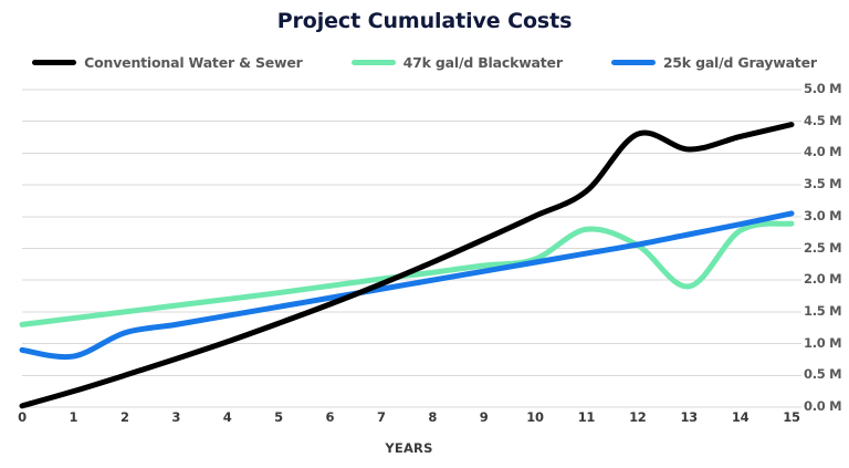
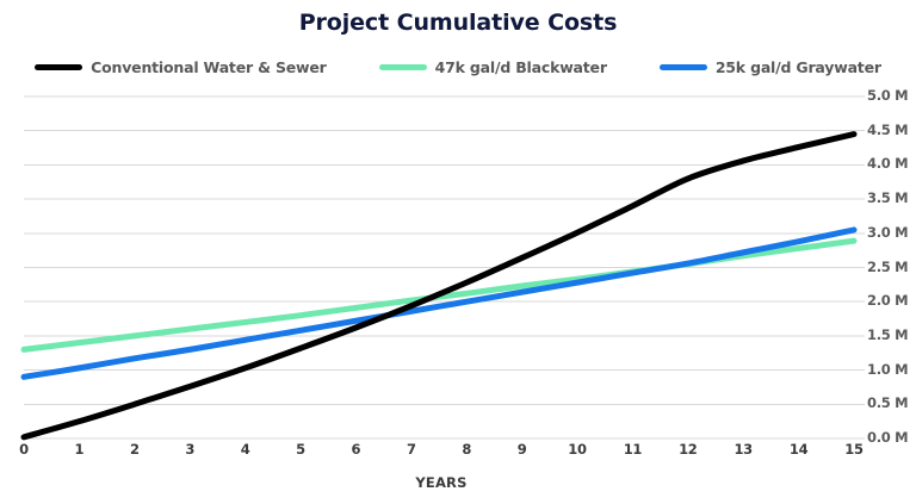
25k gal/d Graywater/1: 0.8M -> 1.0M
47k gal/d Blackwater/11: 2.8M -> 2.4M
Conventional Water & Sewer/12: 4.3M -> 3.8M
47k gal/d Blackwater/13: 1.9M -> 2.7M
